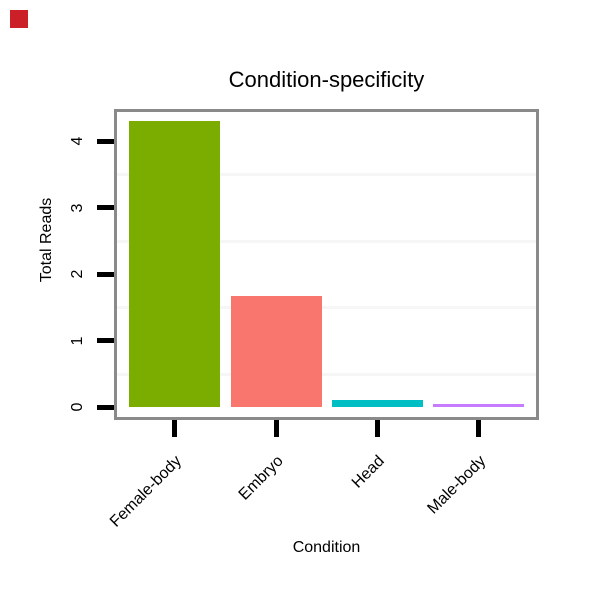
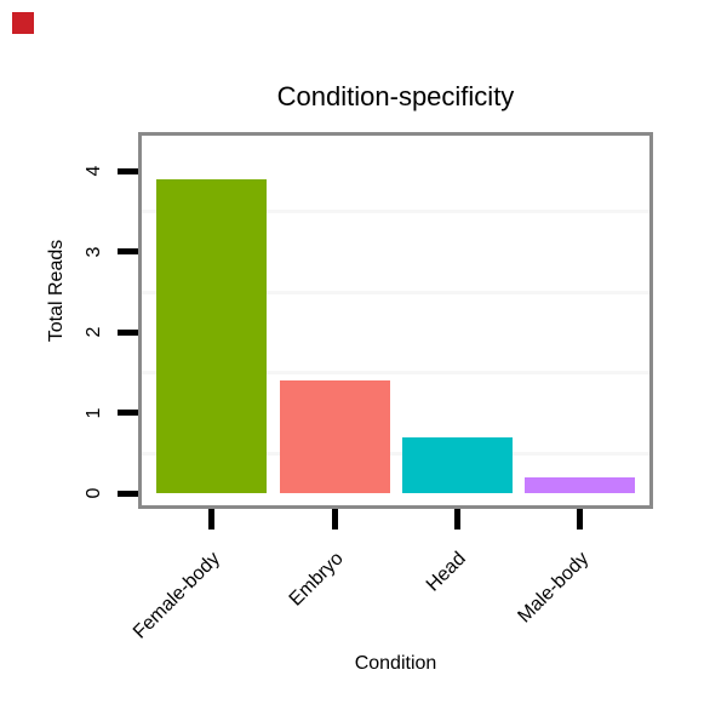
Female-body: 4.3 -> 3.9
Embryo: 1.7 -> 1.4
Head: 0.1 -> 0.7
Male-body: 0.1 -> 0.2
